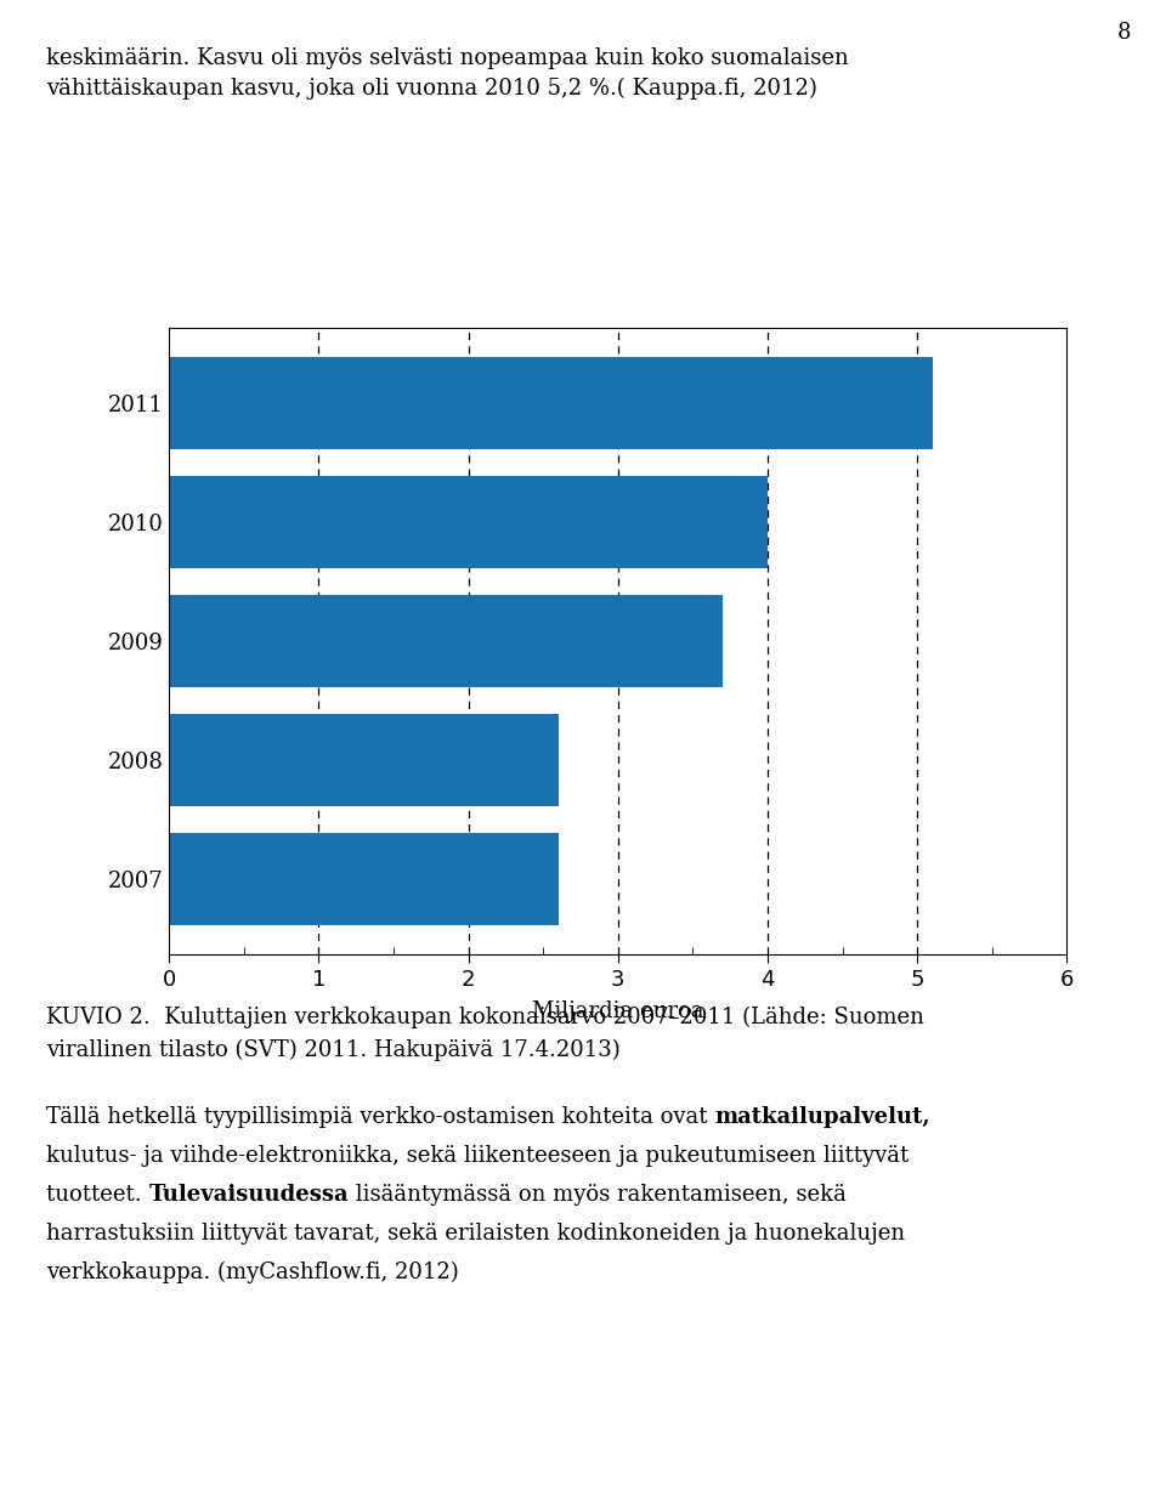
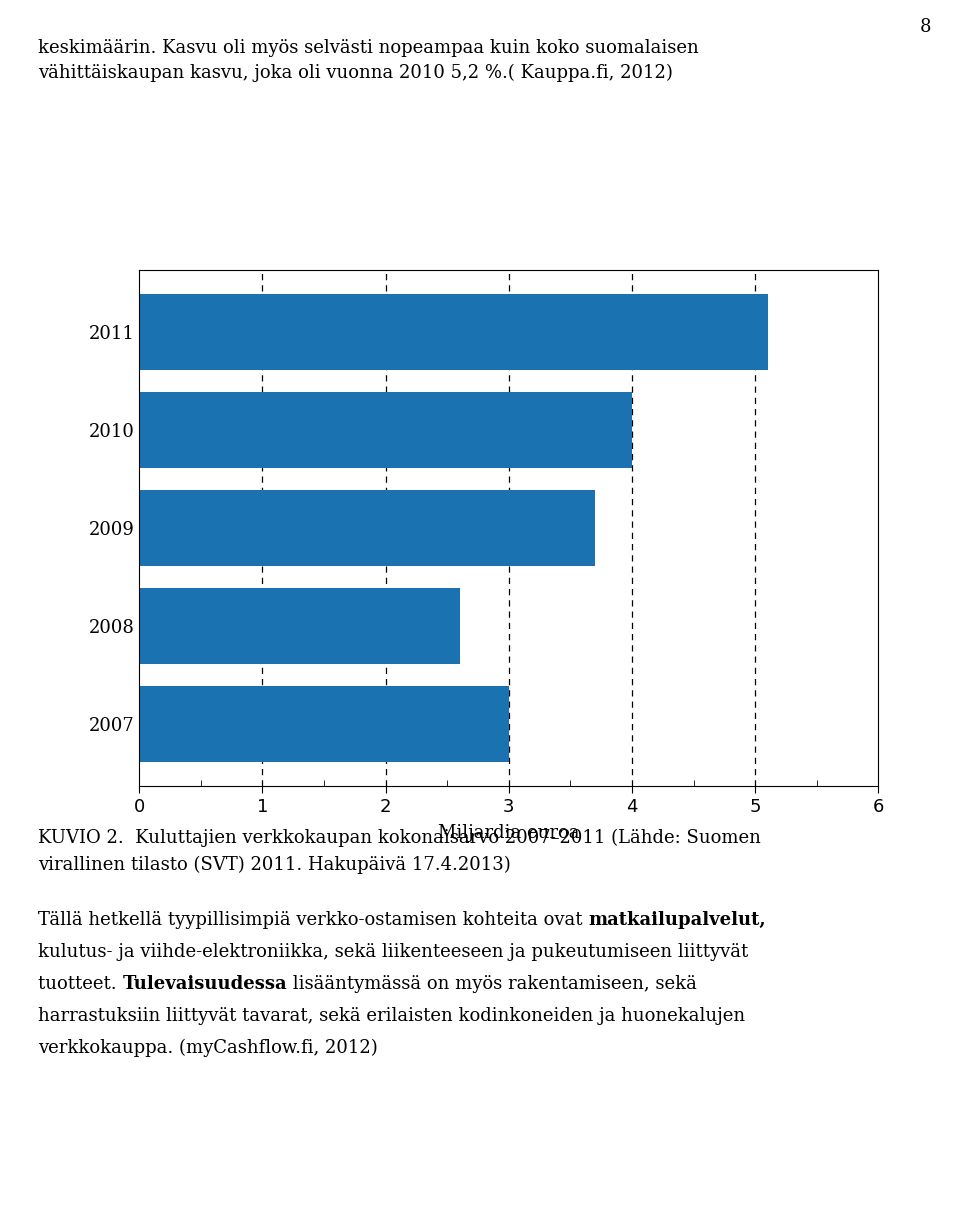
2007: 2.6 -> 3.0
